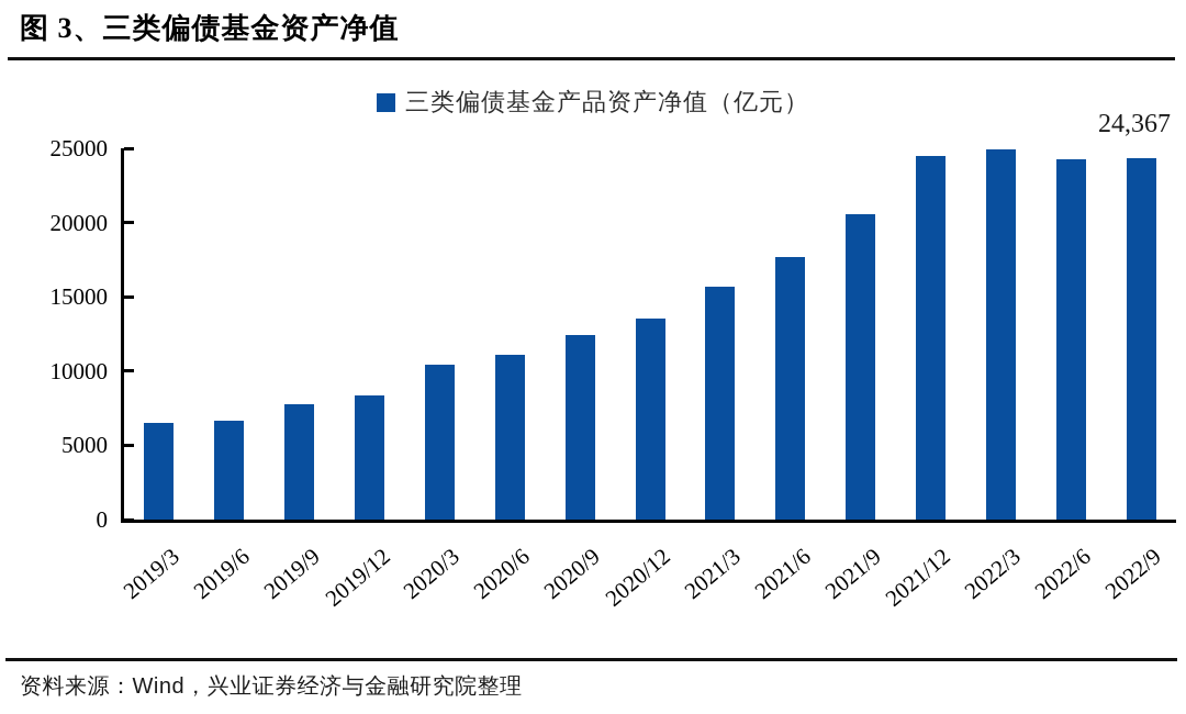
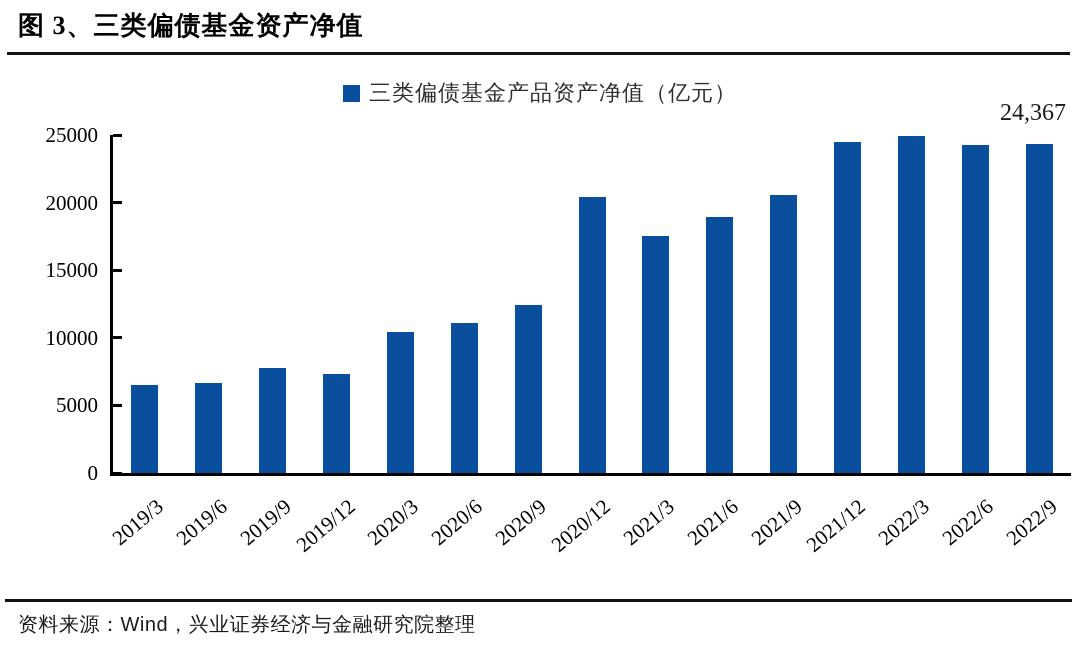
2019/12: 8400 -> 7300
2020/12: 13600 -> 20400
2021/3: 15700 -> 17500
2021/6: 17700 -> 18900
